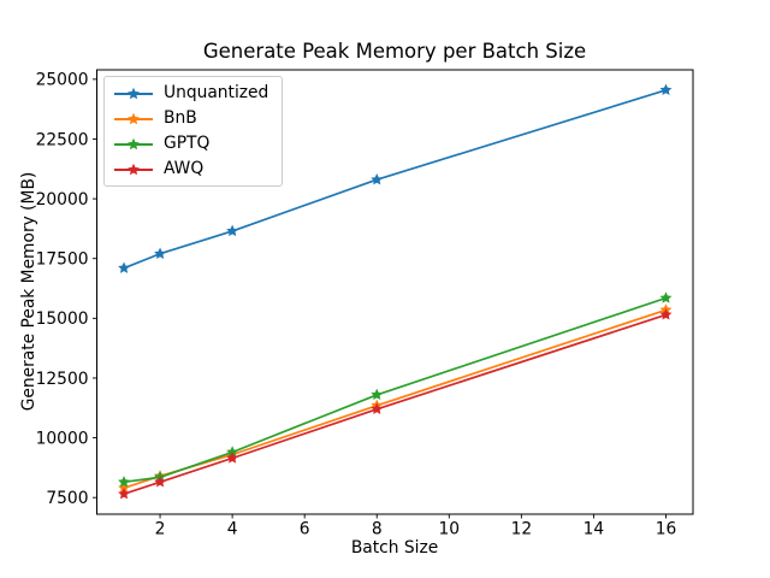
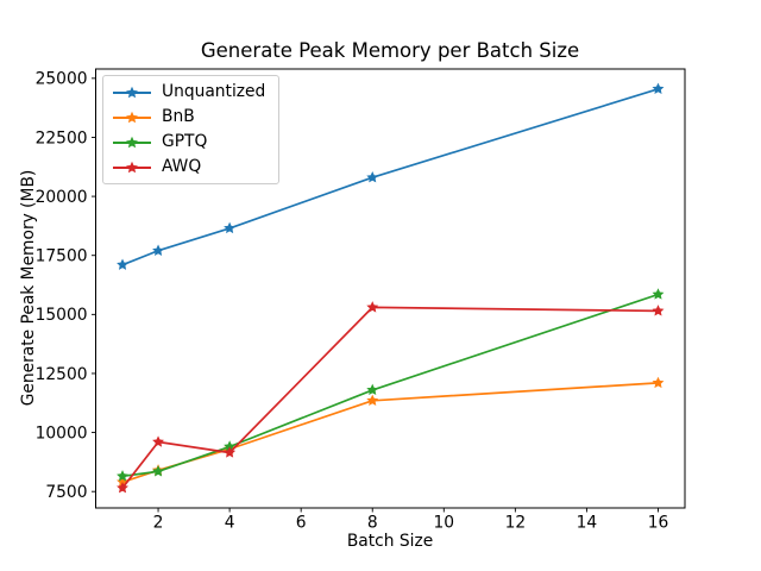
AWQ/2: 8200 -> 9600
AWQ/8: 11200 -> 15300
BnB/16: 15400 -> 12100
